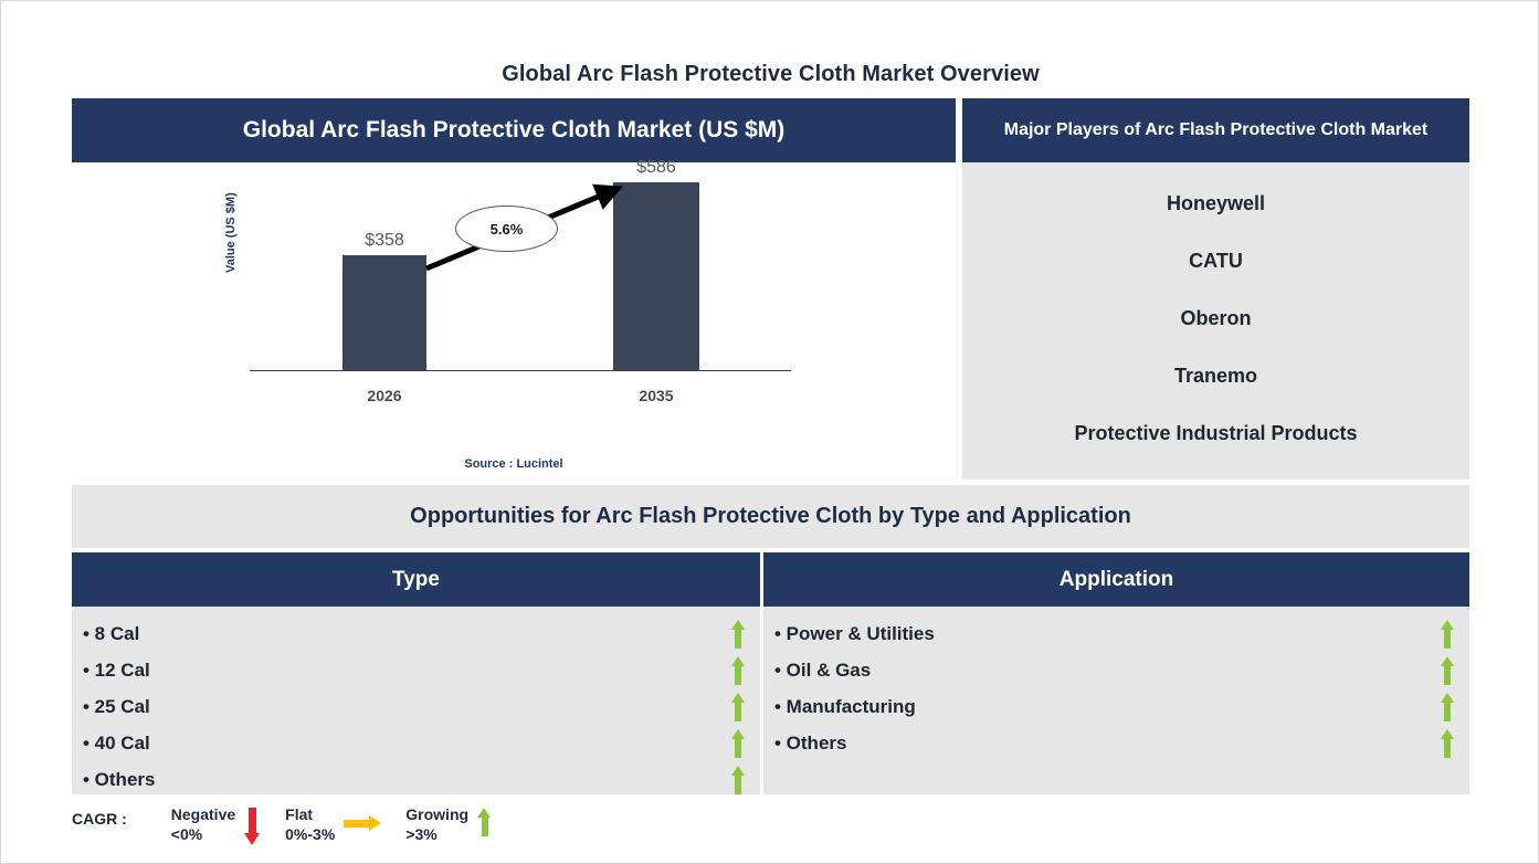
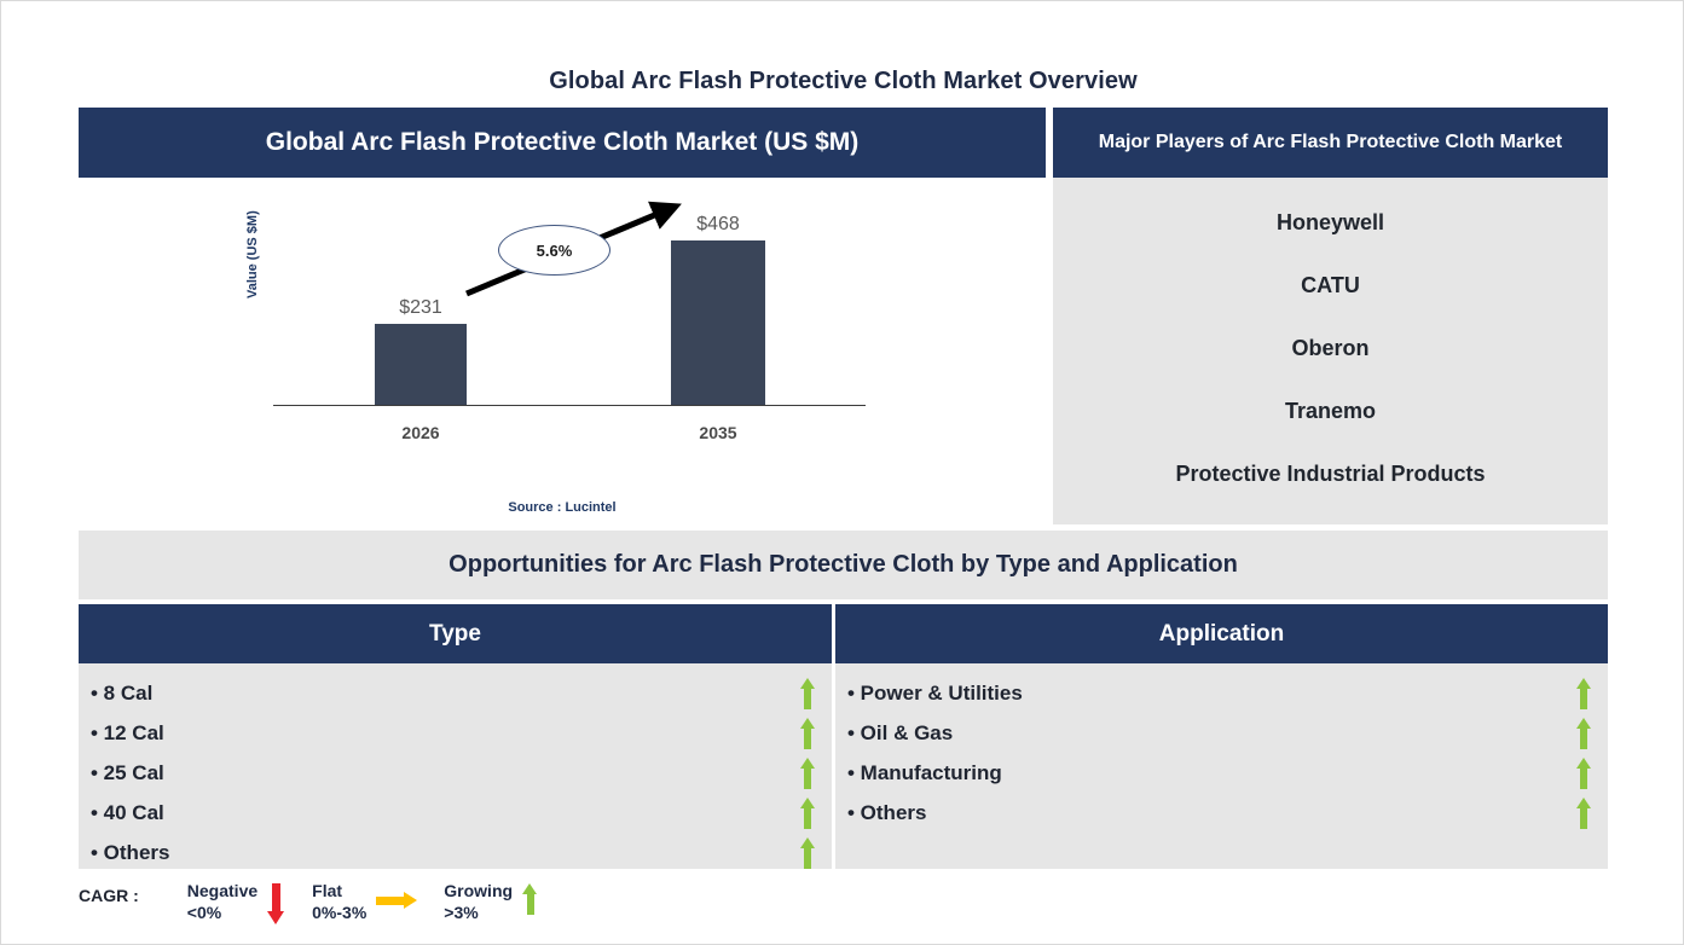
2026: $358 -> $231
2035: $586 -> $468
